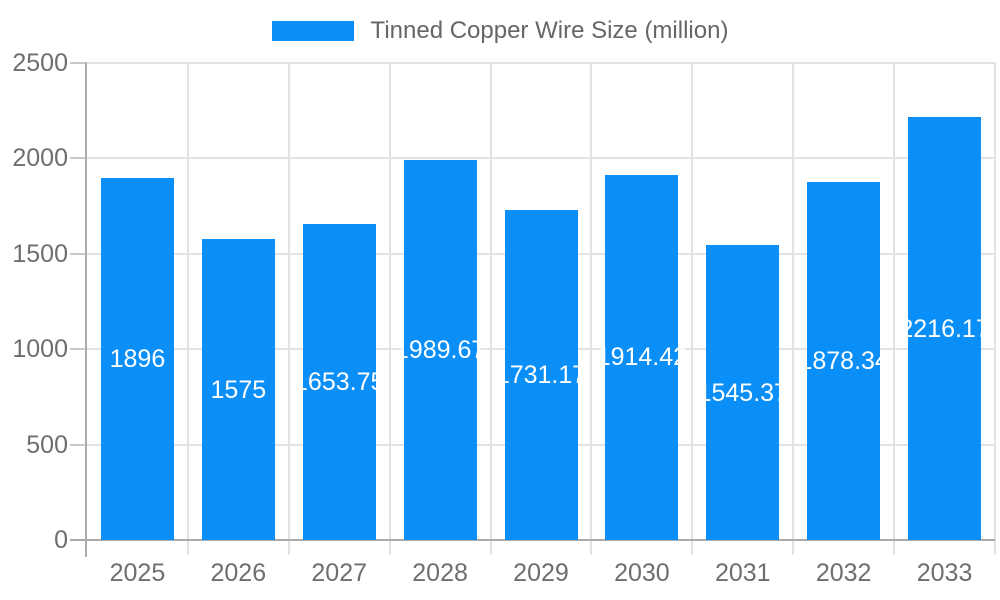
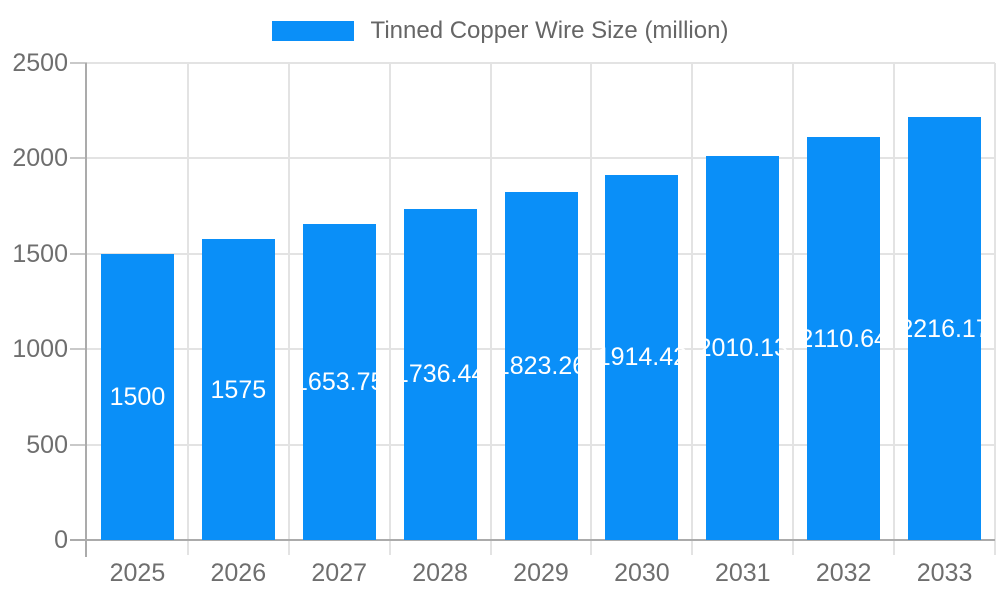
2025: 1896 -> 1500
2028: 1989.67 -> 1736.44
2029: 1731.17 -> 1823.26
2031: 1545.37 -> 2010.13
2032: 1878.34 -> 2110.64
